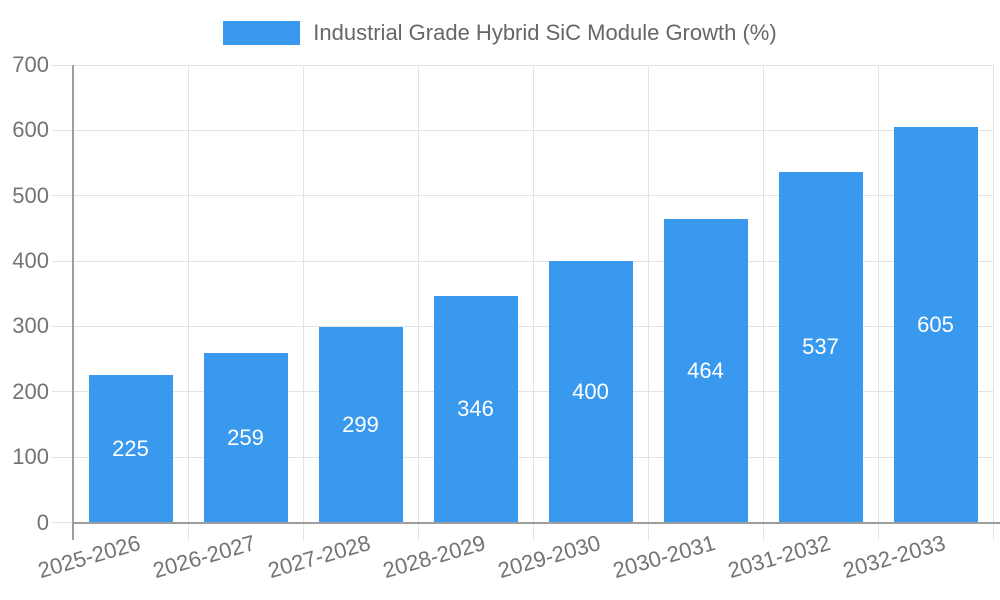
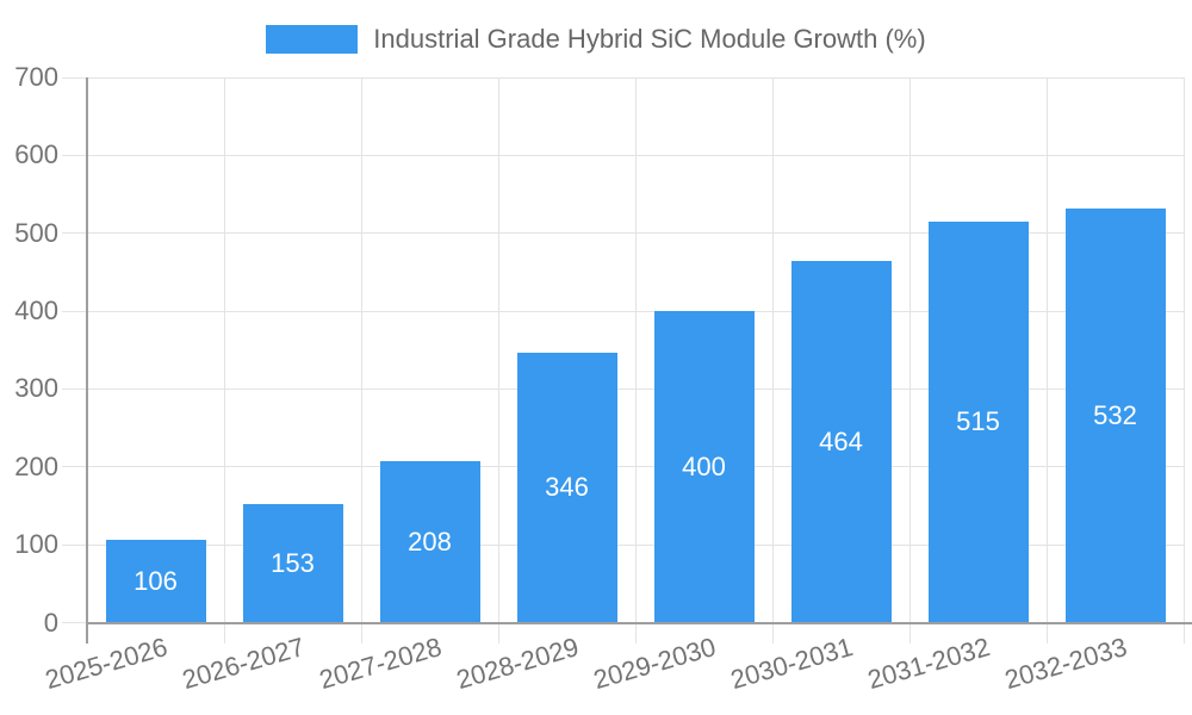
2025-2026: 225 -> 106
2026-2027: 259 -> 153
2027-2028: 299 -> 208
2031-2032: 537 -> 515
2032-2033: 605 -> 532
